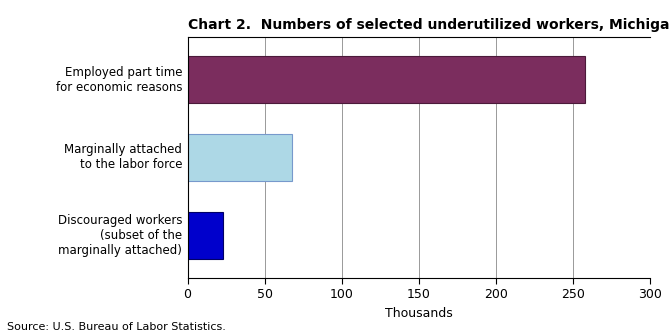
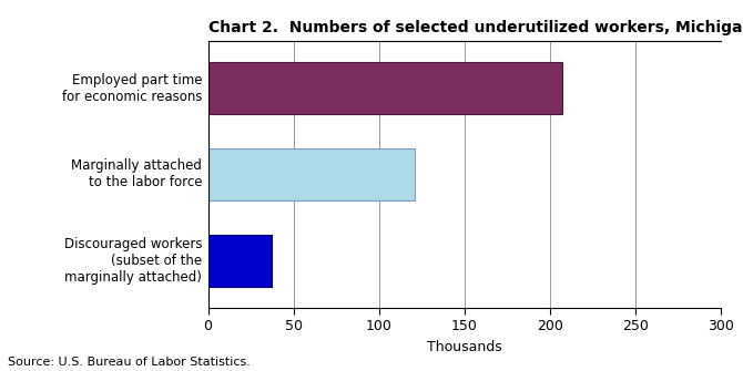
Employed part time for economic reasons: 258 -> 207
Marginally attached to the labor force: 68 -> 121
Discouraged workers (subset of the marginally attached): 23 -> 37
